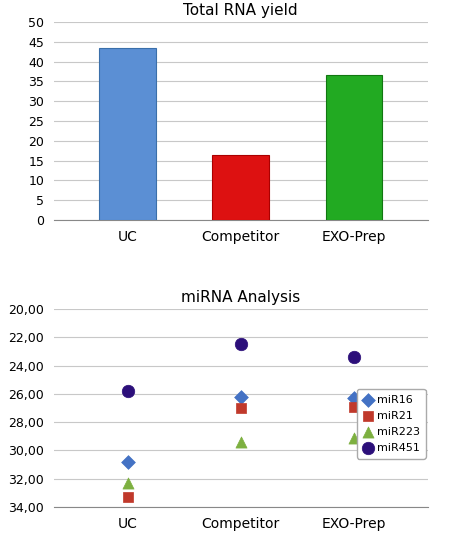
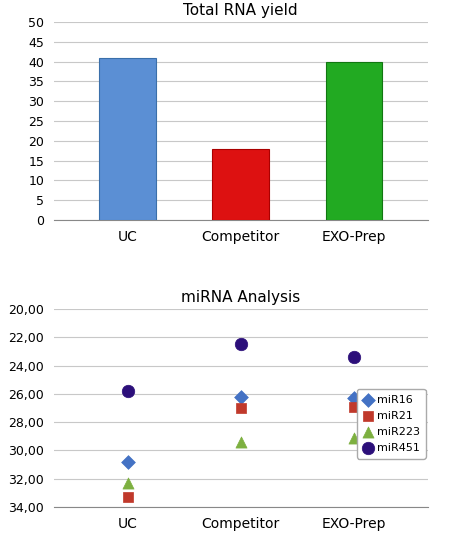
Total RNA yield/UC: 43.5 -> 41.0
Total RNA yield/Competitor: 16.3 -> 18.0
Total RNA yield/EXO-Prep: 36.5 -> 40.0
